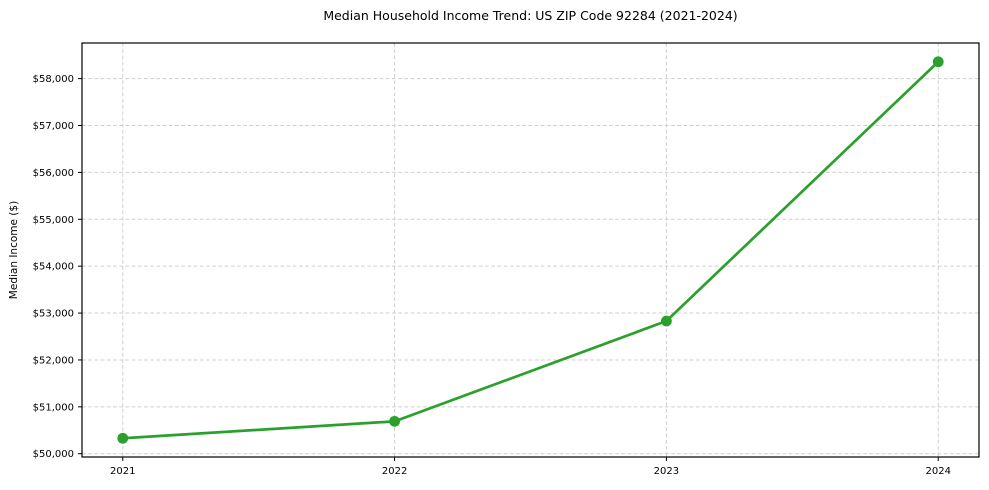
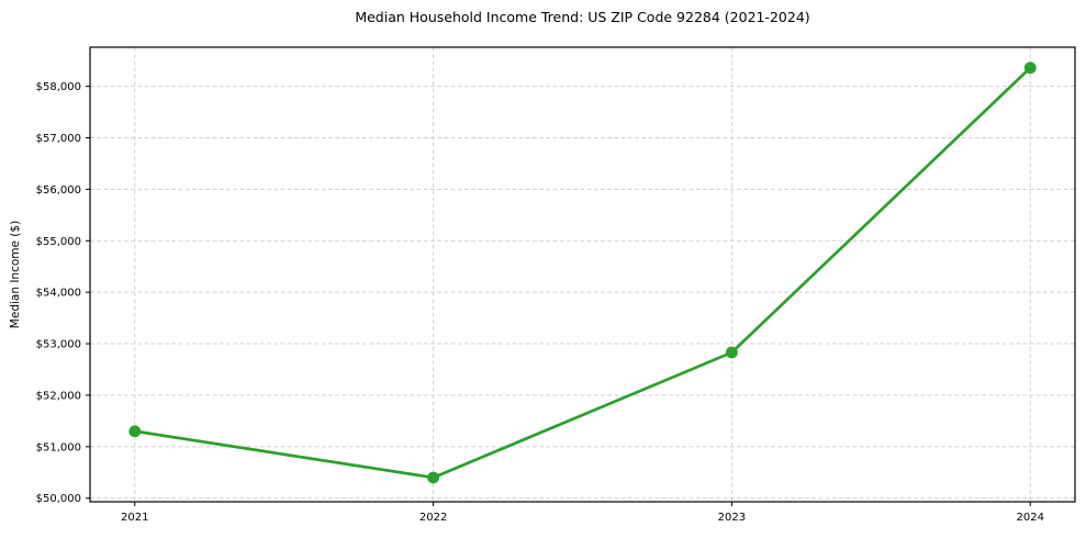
2021: $50300 -> $51300
2022: $50700 -> $50400
